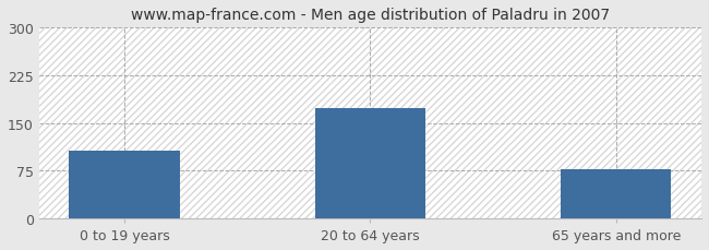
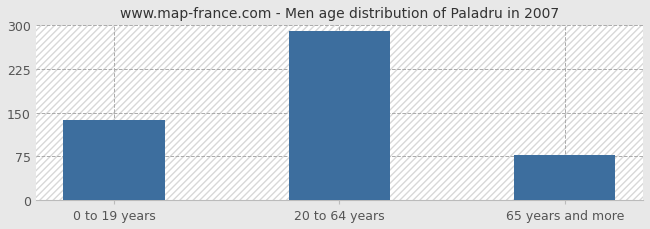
0 to 19 years: 106 -> 138
20 to 64 years: 174 -> 290
